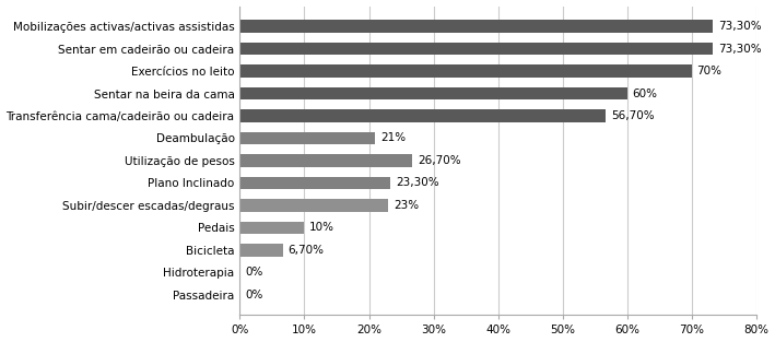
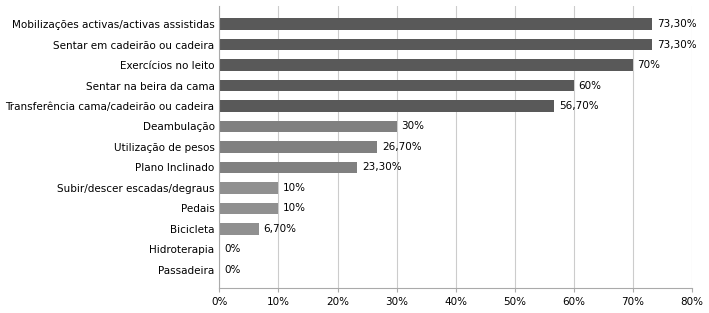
Deambulação: 21% -> 30%
Subir/descer escadas/degraus: 23% -> 10%
